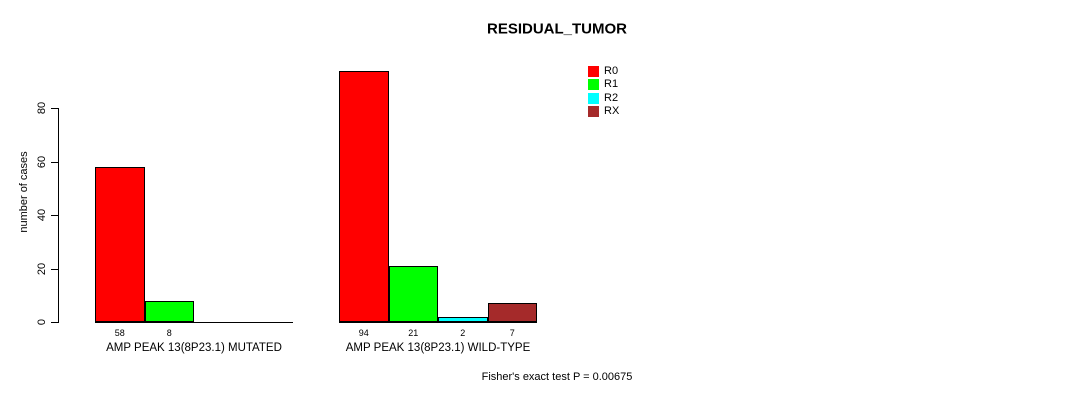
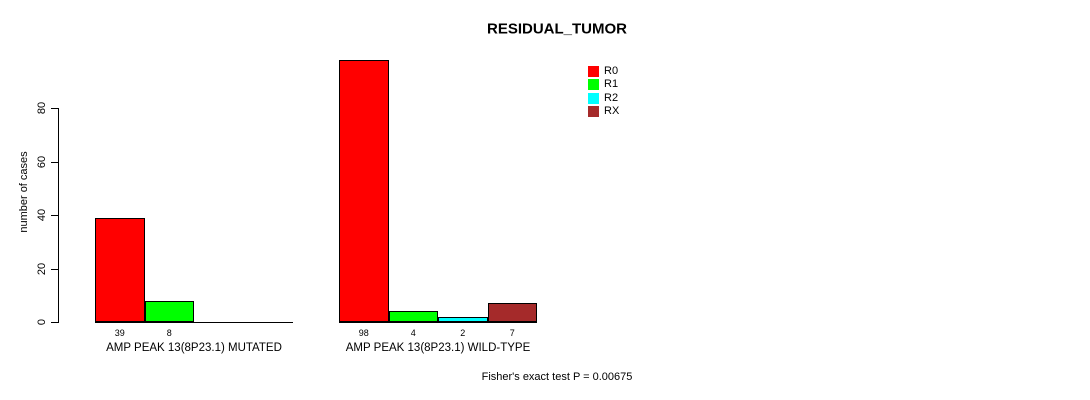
R0/AMP PEAK 13(8P23.1) MUTATED: 58 -> 39
R0/AMP PEAK 13(8P23.1) WILD-TYPE: 94 -> 98
R1/AMP PEAK 13(8P23.1) WILD-TYPE: 21 -> 4
